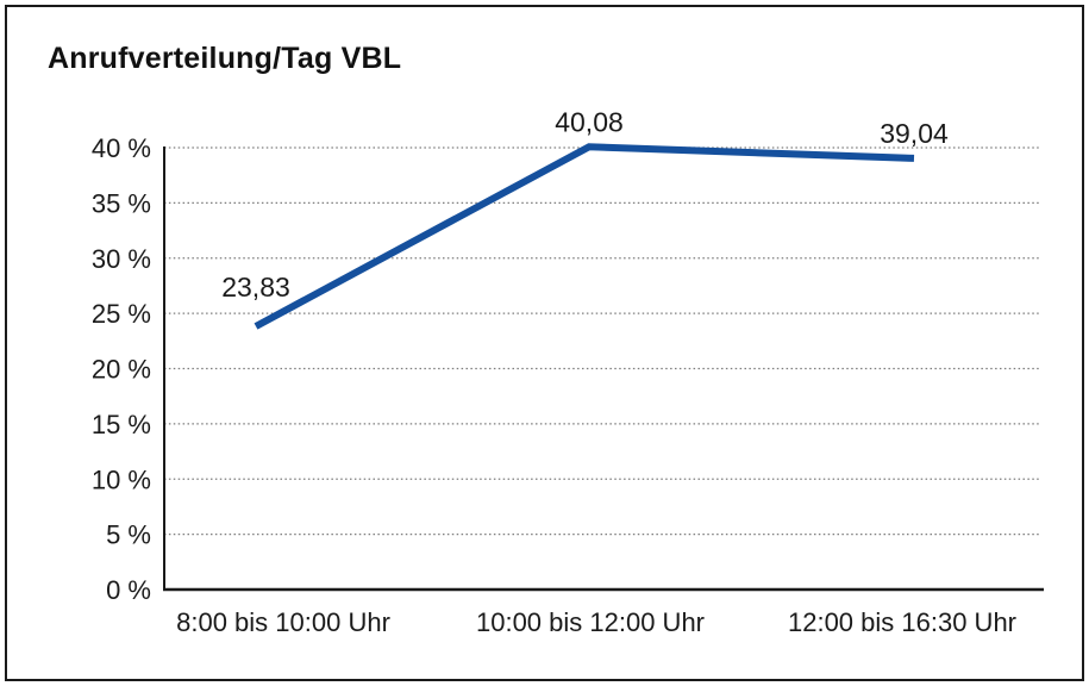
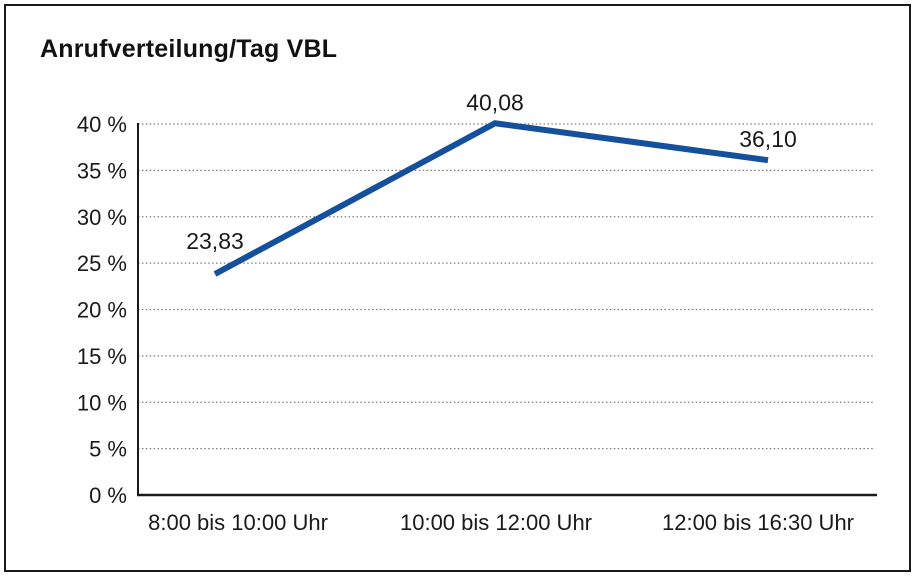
12:00 bis 16:30 Uhr: 39,04 -> 36,10
